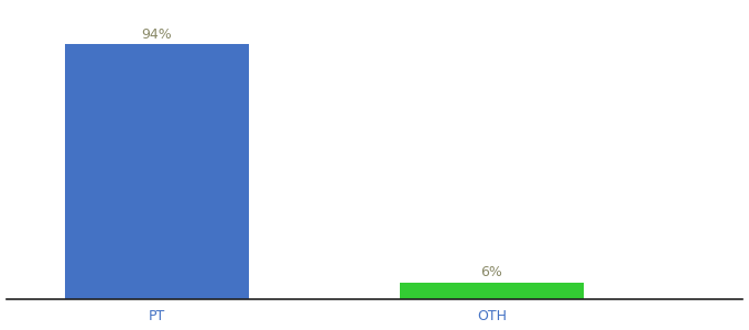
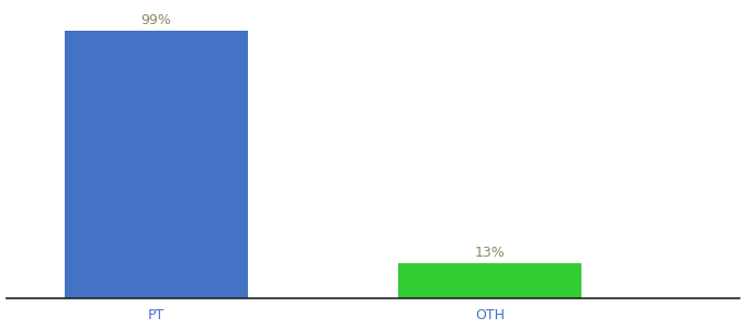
PT: 94% -> 99%
OTH: 6% -> 13%
